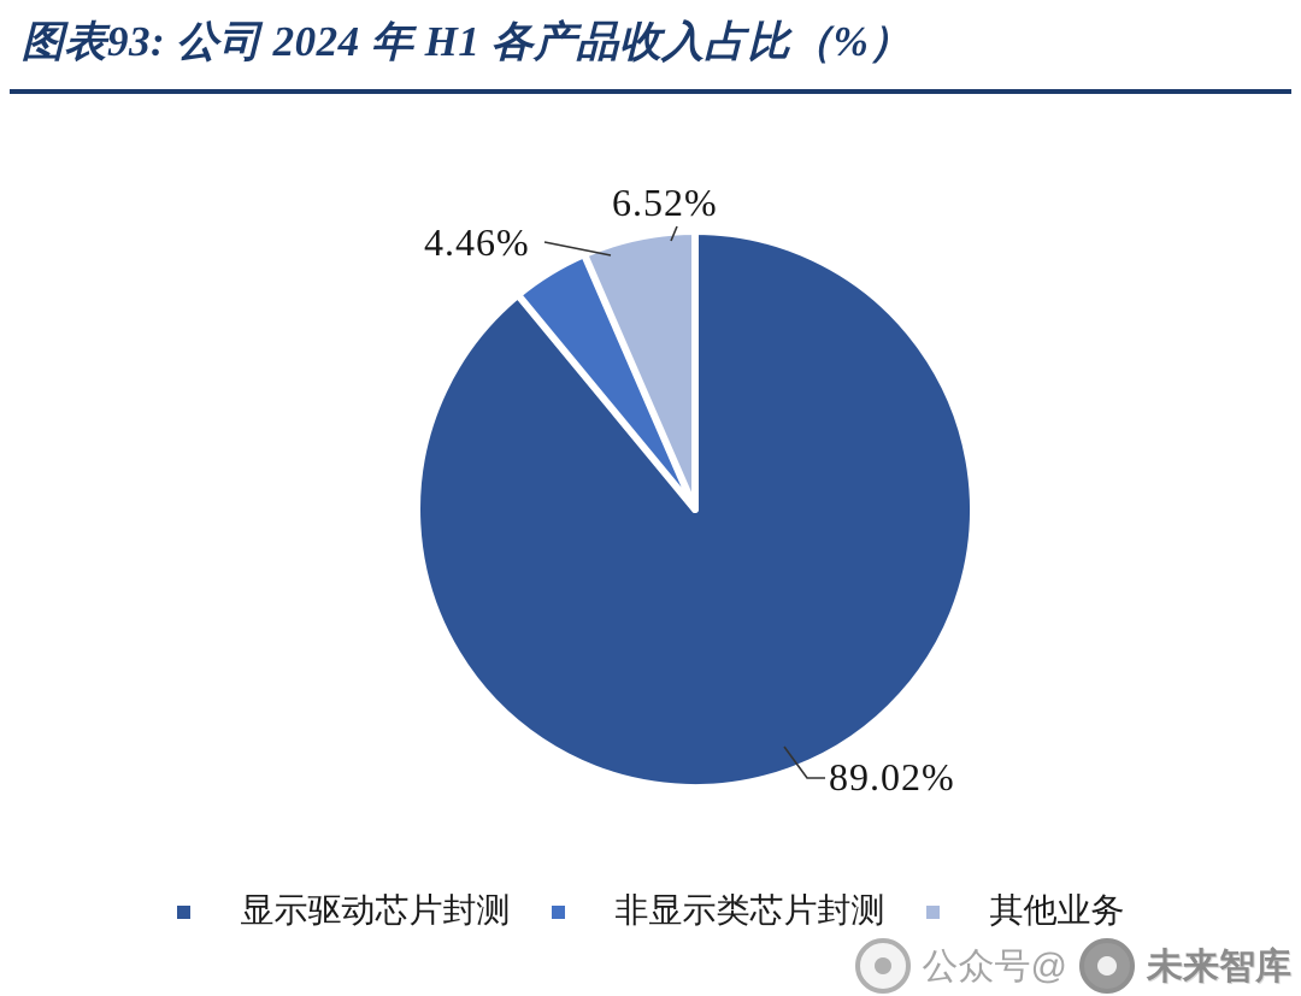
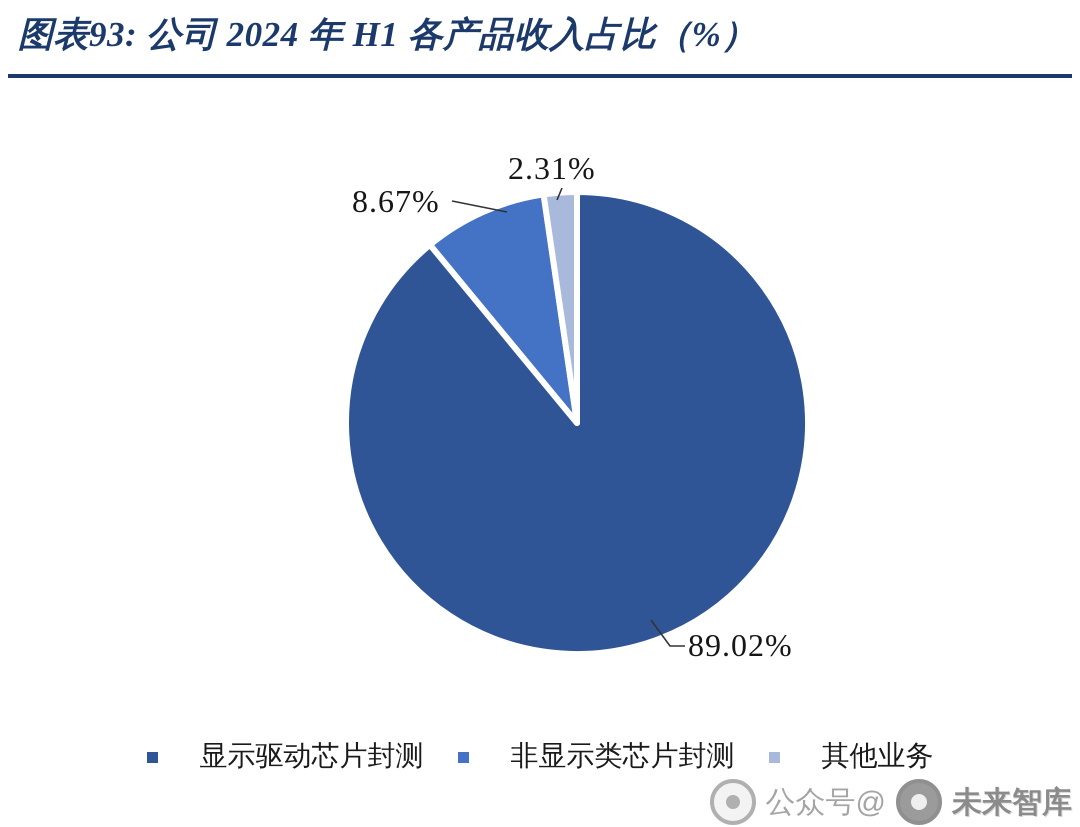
非显示类芯片封测: 4.46% -> 8.67%
其他业务: 6.52% -> 2.31%
